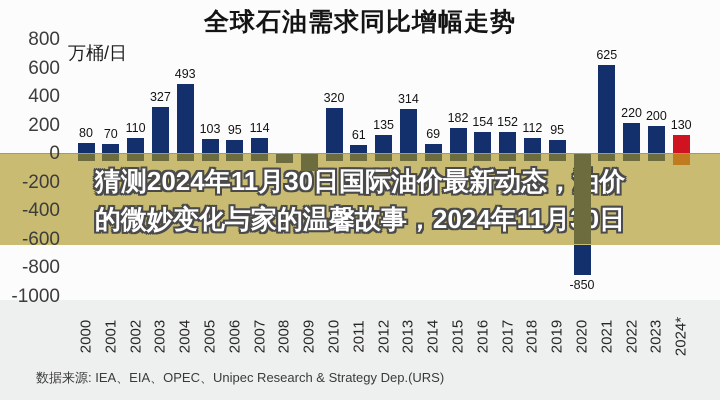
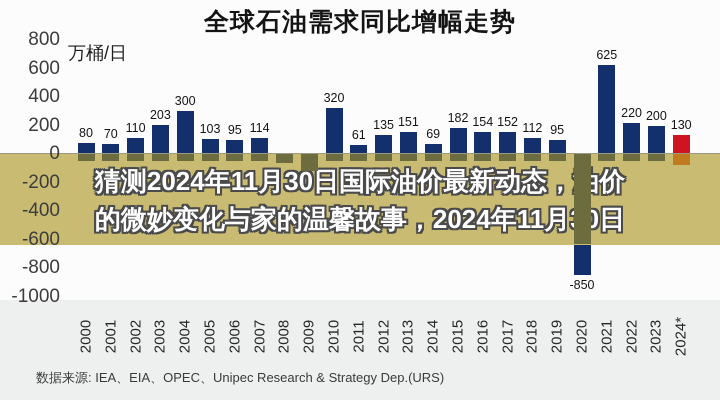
2003: 327 -> 203
2004: 493 -> 300
2013: 314 -> 151
